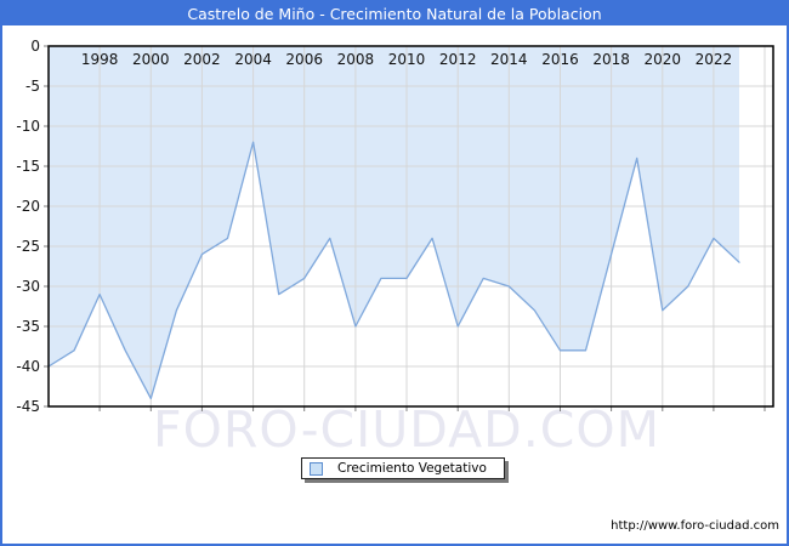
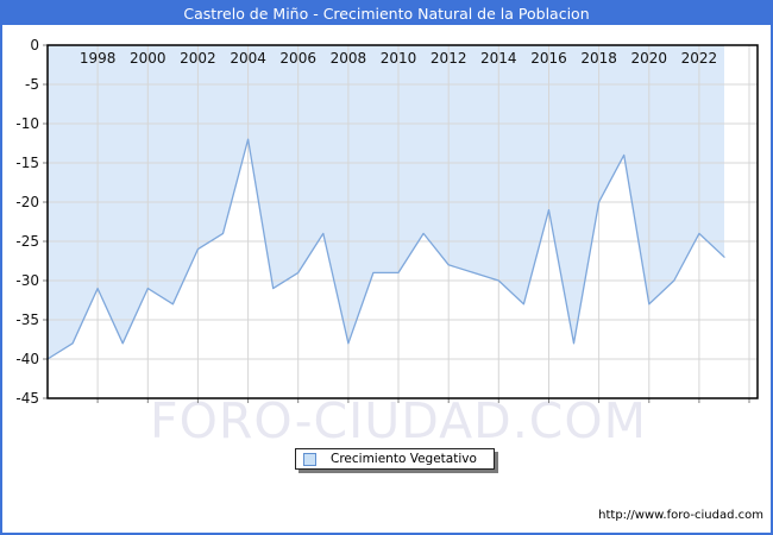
2000: -44 -> -31
2008: -35 -> -38
2012: -35 -> -28
2016: -38 -> -21
2018: -26 -> -20
